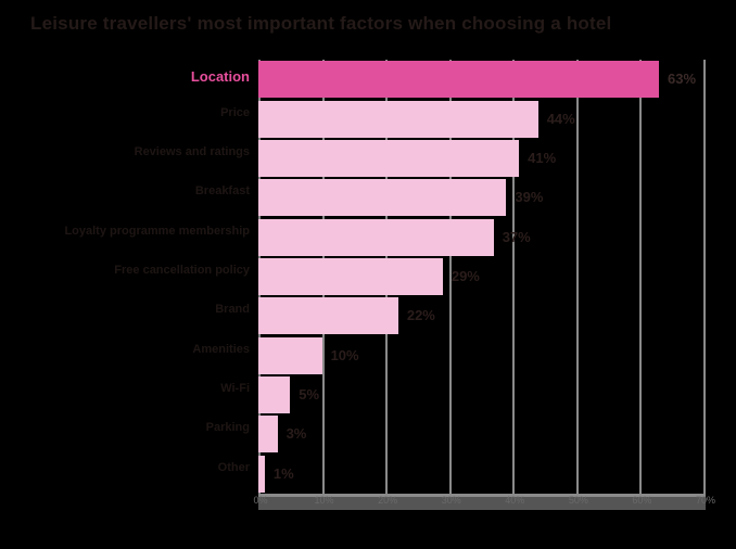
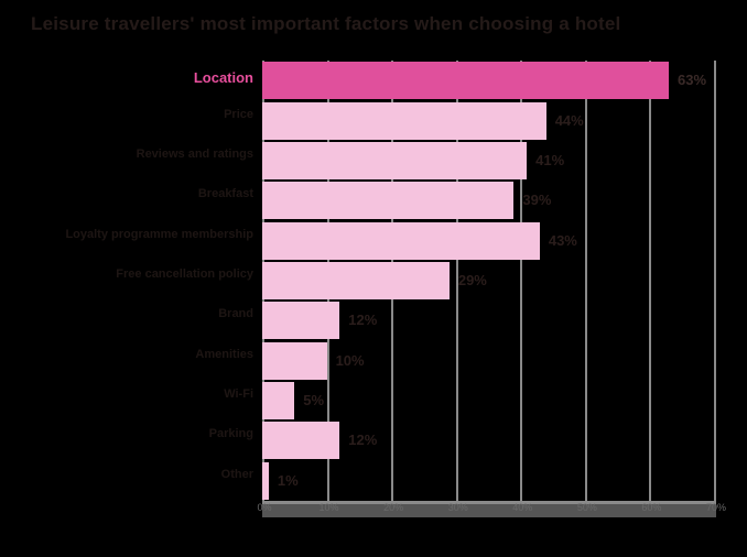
Loyalty programme membership: 37% -> 43%
Brand: 22% -> 12%
Parking: 3% -> 12%
